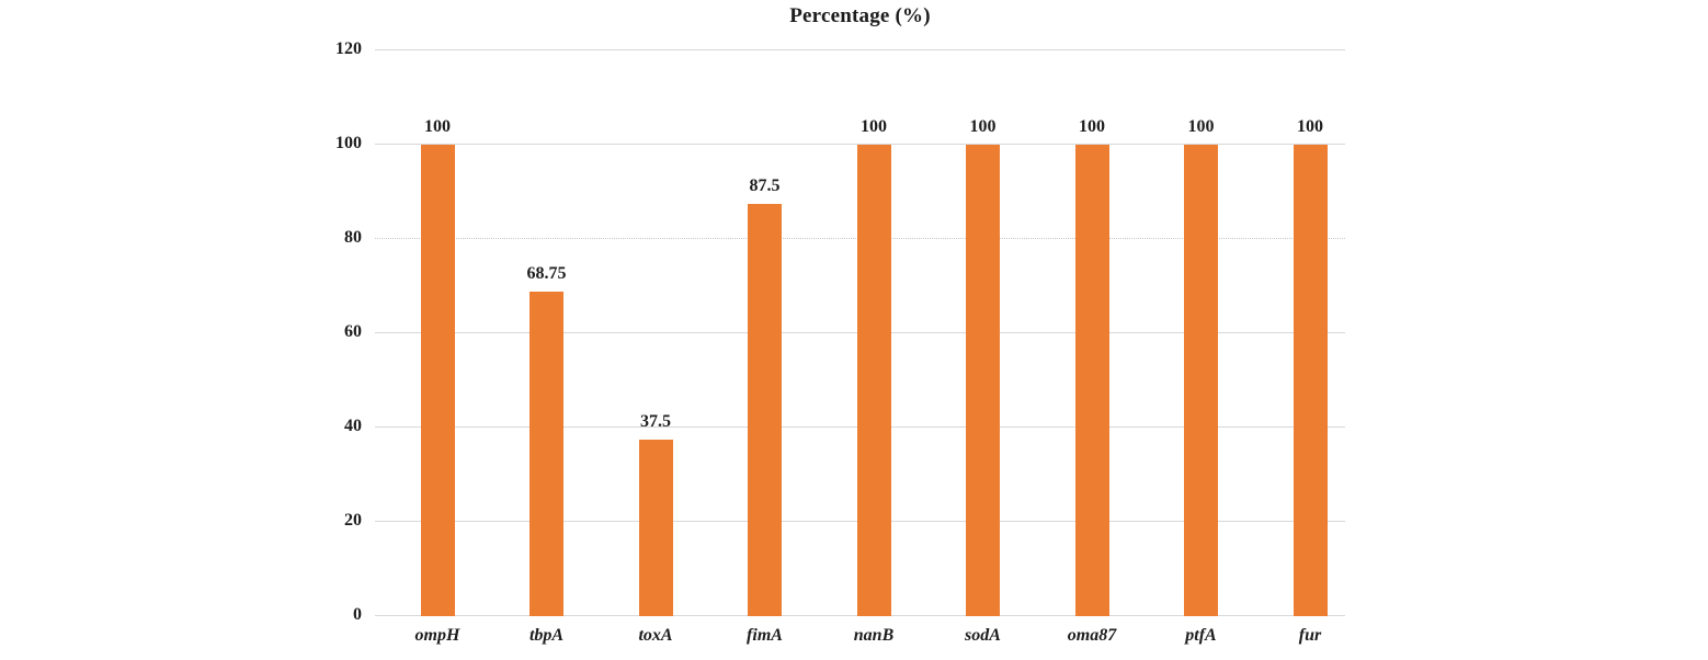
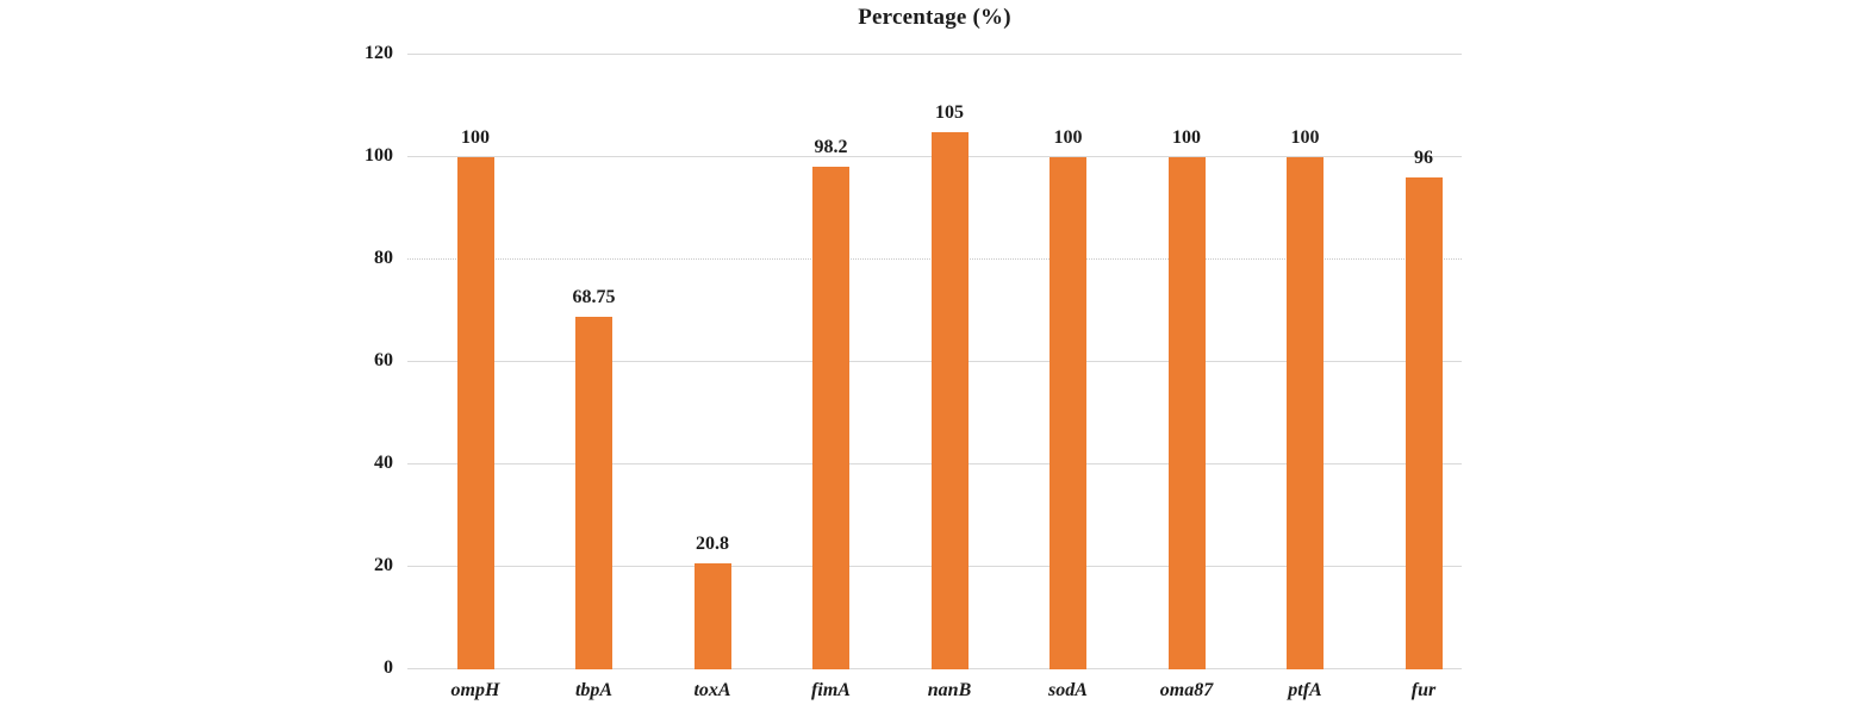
toxA: 37.5 -> 20.8
fimA: 87.5 -> 98.2
nanB: 100 -> 105
fur: 100 -> 96
